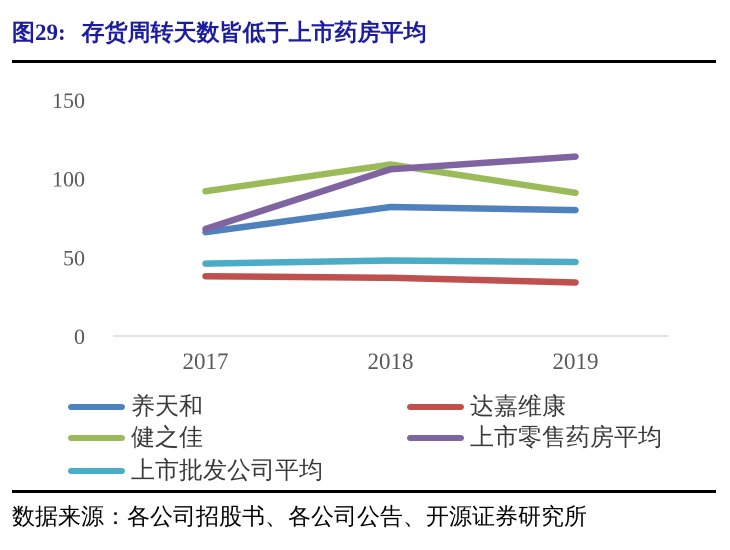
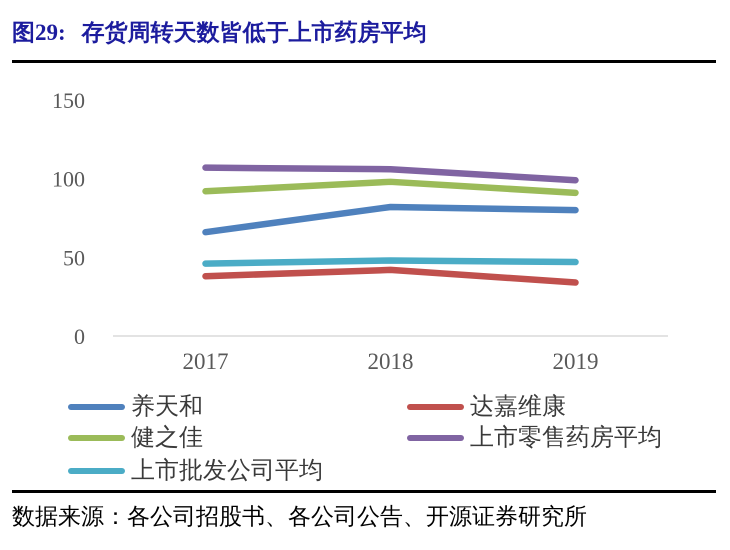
上市零售药房平均/2017: 68 -> 107
达嘉维康/2018: 37 -> 42
健之佳/2018: 109 -> 98
上市零售药房平均/2019: 114 -> 99
